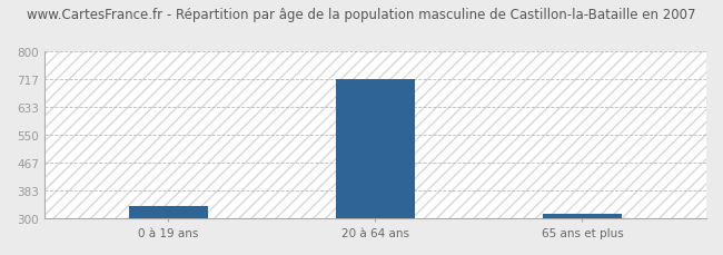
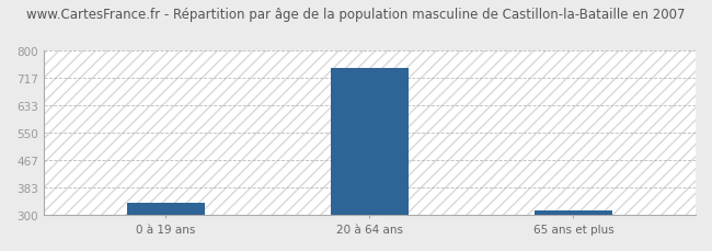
20 à 64 ans: 715 -> 747
